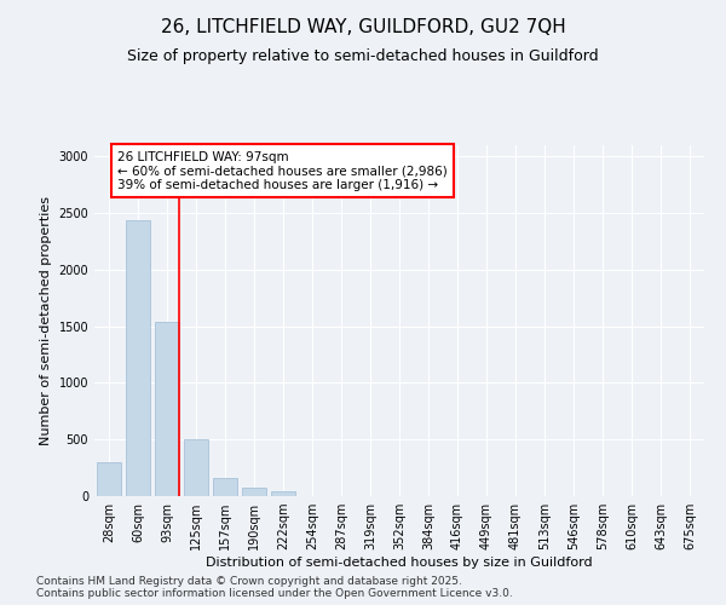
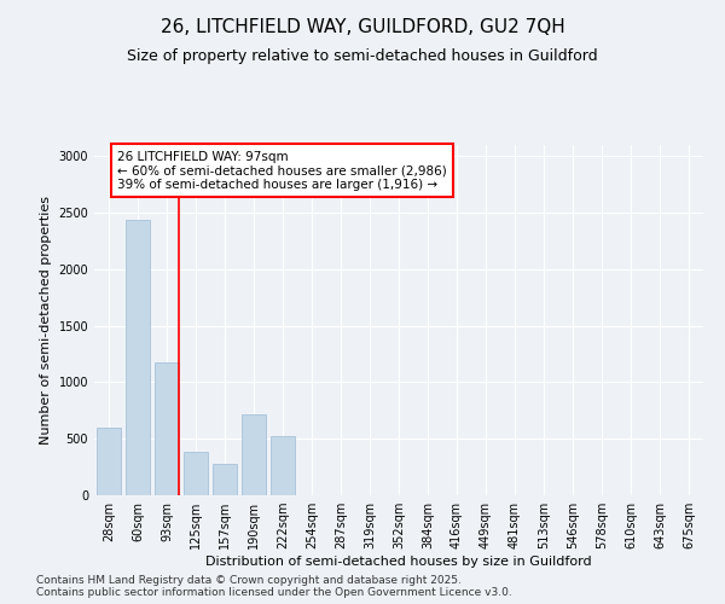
28sqm: 300 -> 600
93sqm: 1540 -> 1180
125sqm: 500 -> 380
157sqm: 160 -> 280
190sqm: 80 -> 720
222sqm: 40 -> 520
